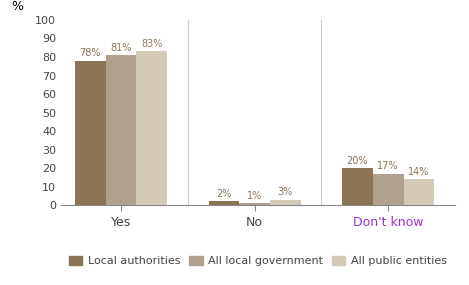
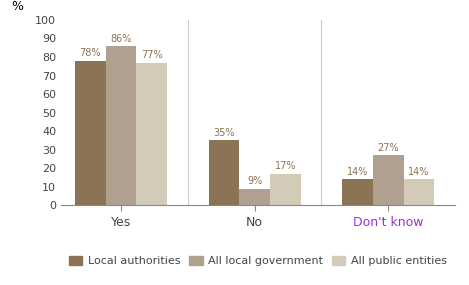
All local government/Yes: 81% -> 86%
All public entities/Yes: 83% -> 77%
Local authorities/No: 2% -> 35%
All local government/No: 1% -> 9%
All public entities/No: 3% -> 17%
Local authorities/Don't know: 20% -> 14%
All local government/Don't know: 17% -> 27%
